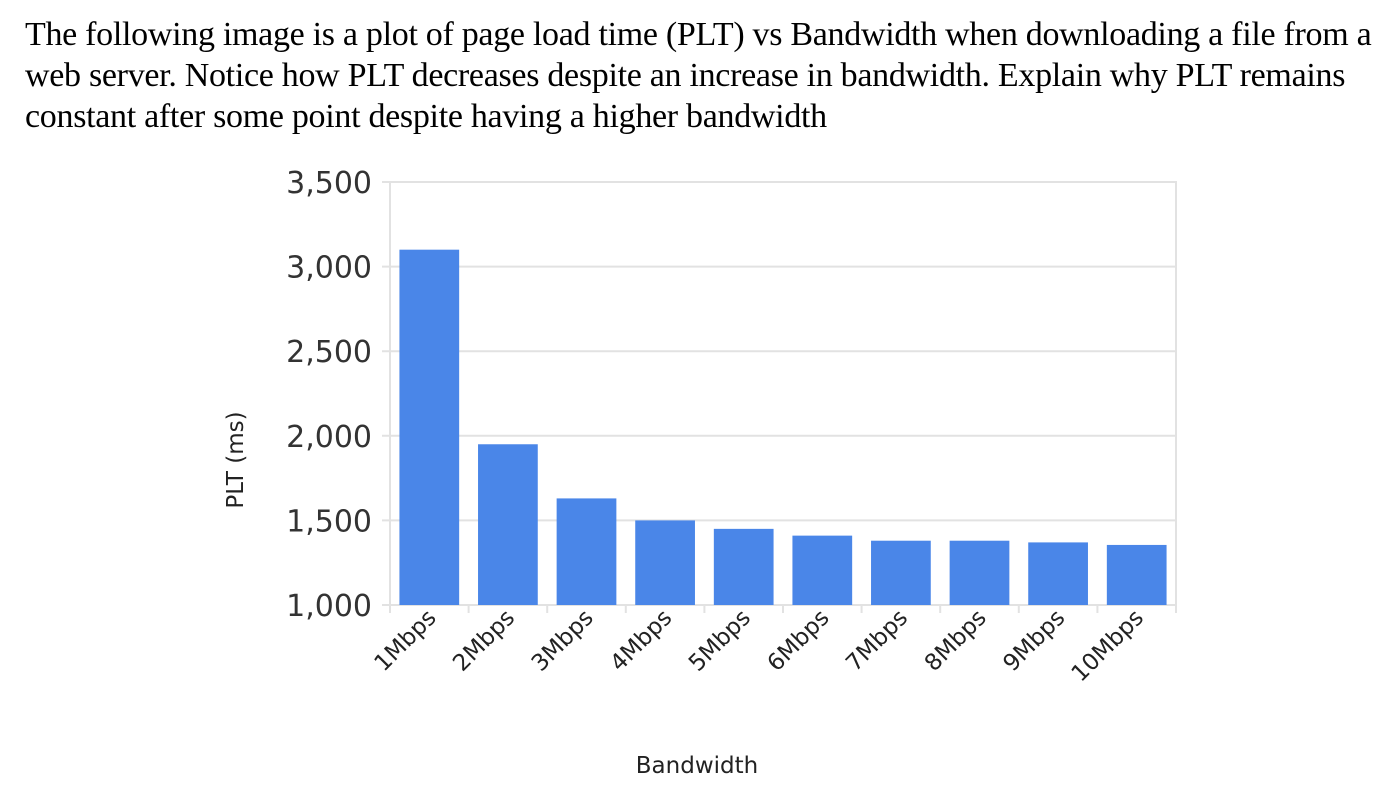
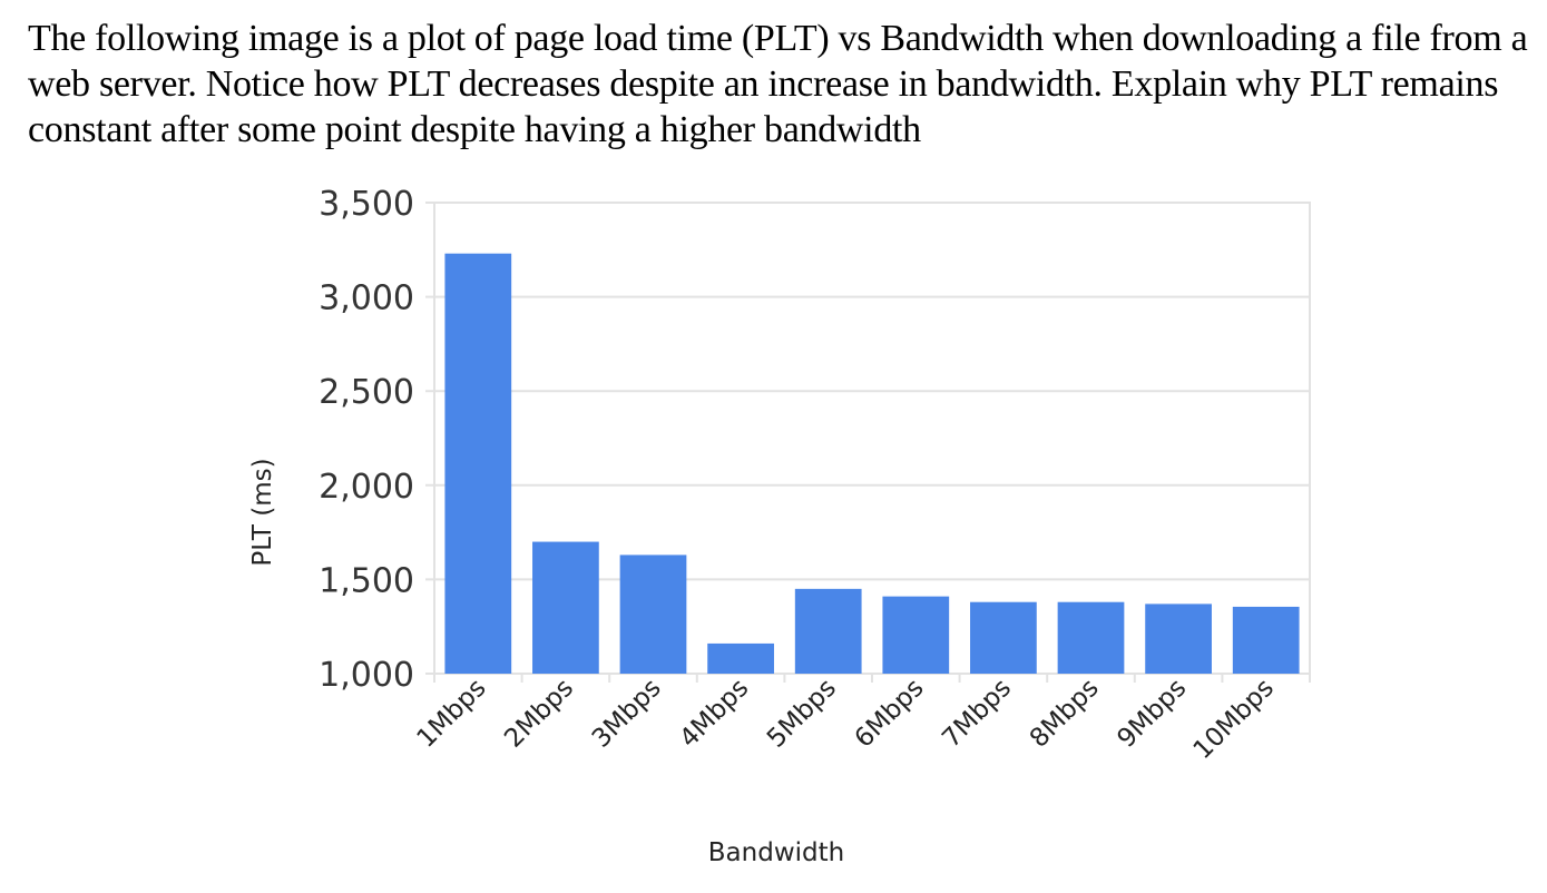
1Mbps: 3100 -> 3230
2Mbps: 1950 -> 1700
4Mbps: 1500 -> 1160
